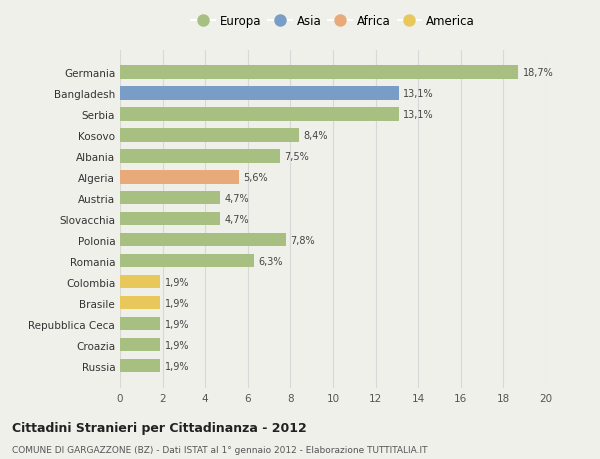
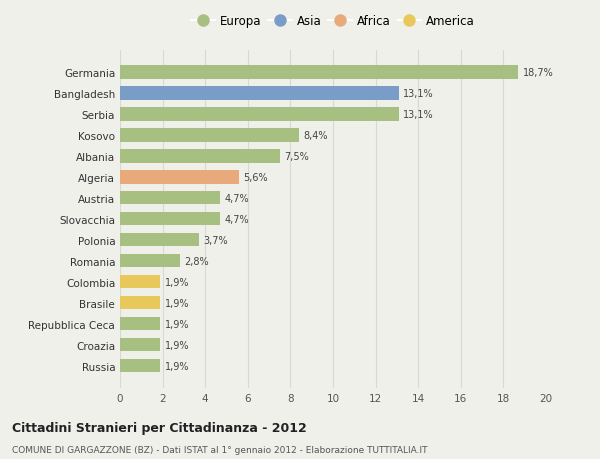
Polonia: 7,8% -> 3,7%
Romania: 6,3% -> 2,8%
